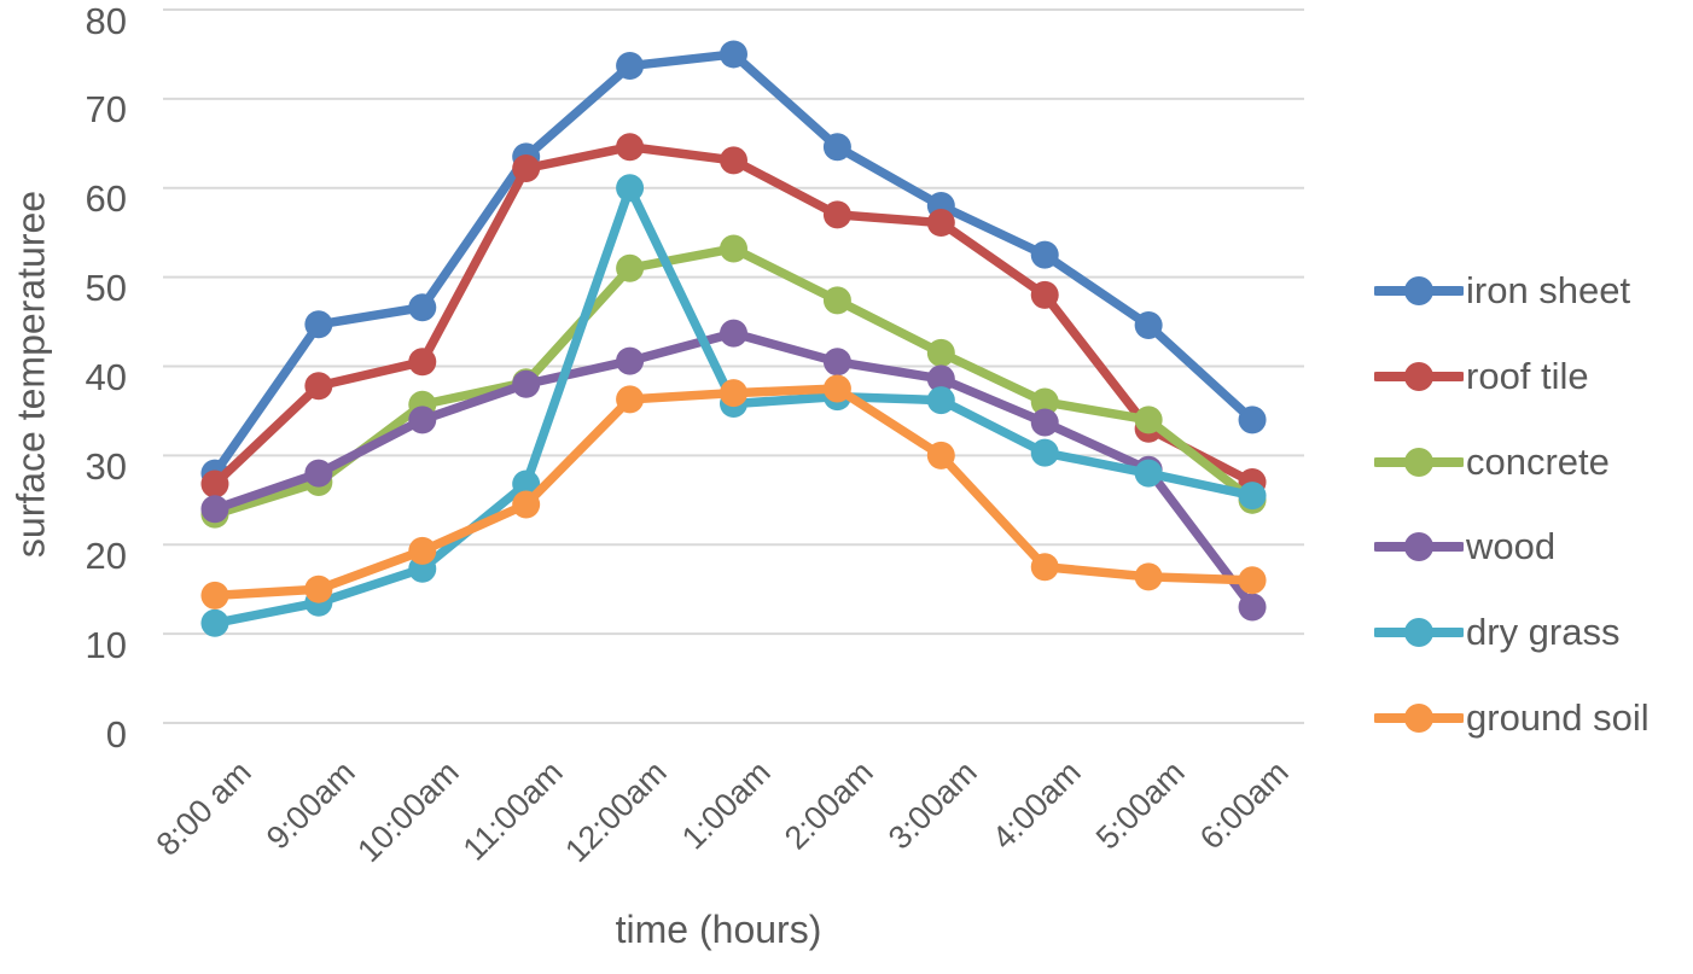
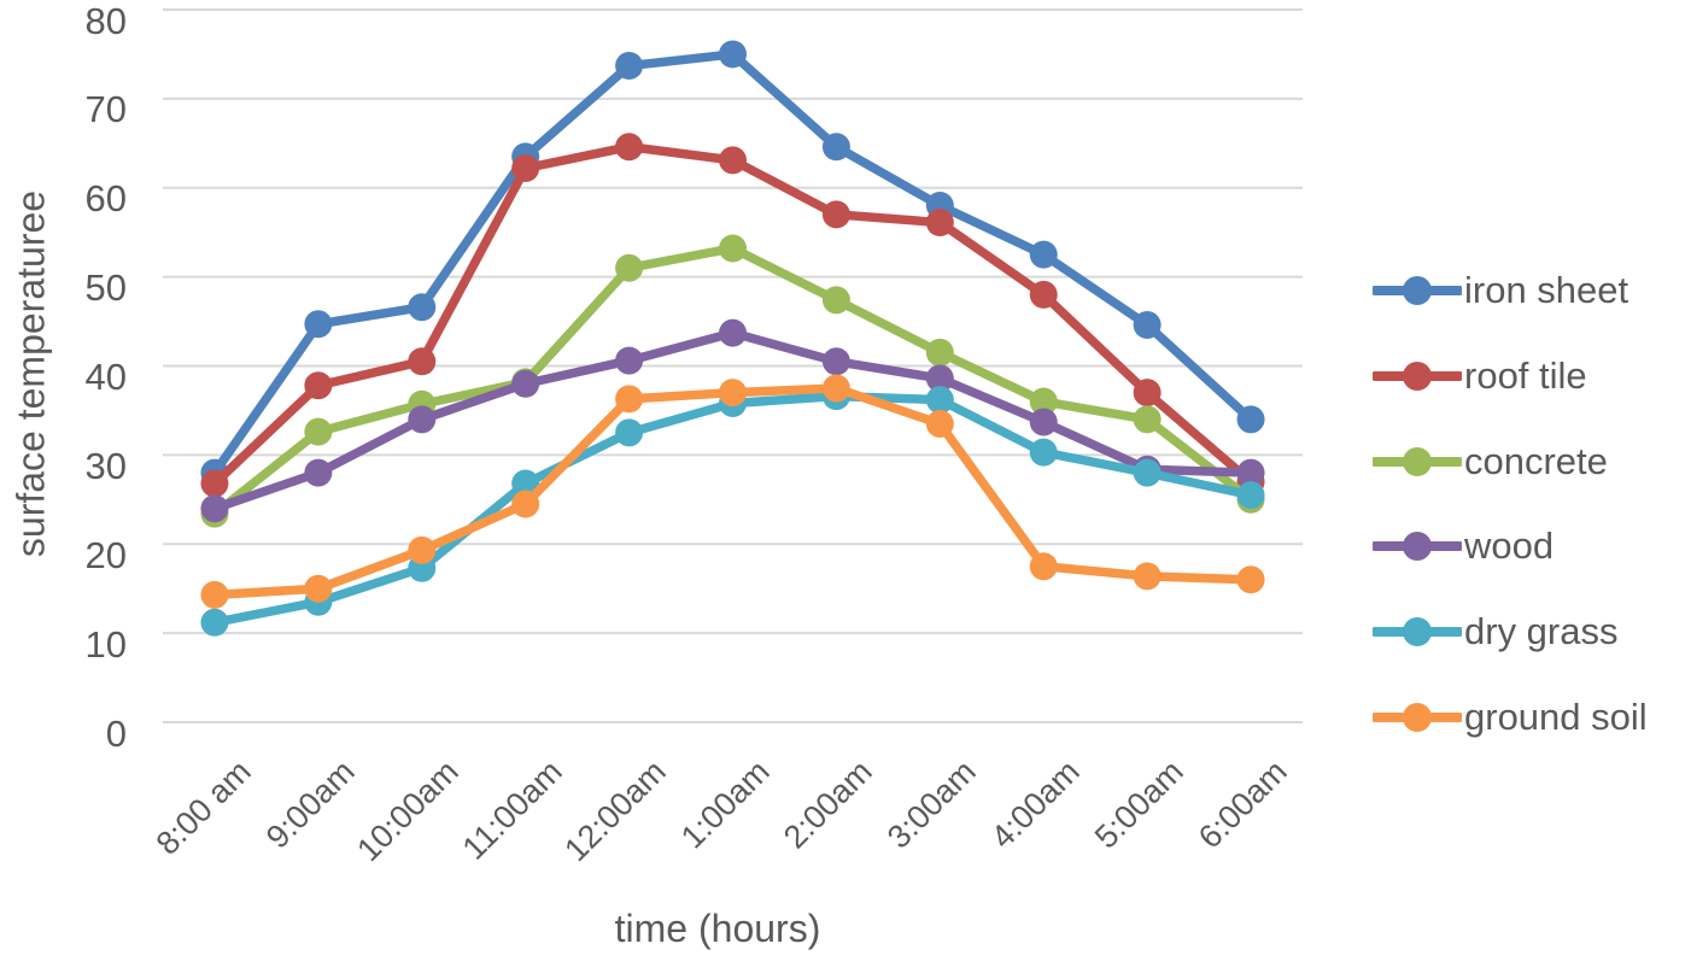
concrete/9:00am: 27 -> 33
dry grass/12:00am: 60 -> 32
ground soil/3:00am: 30 -> 34
roof tile/5:00am: 33 -> 37
wood/6:00am: 13 -> 28
